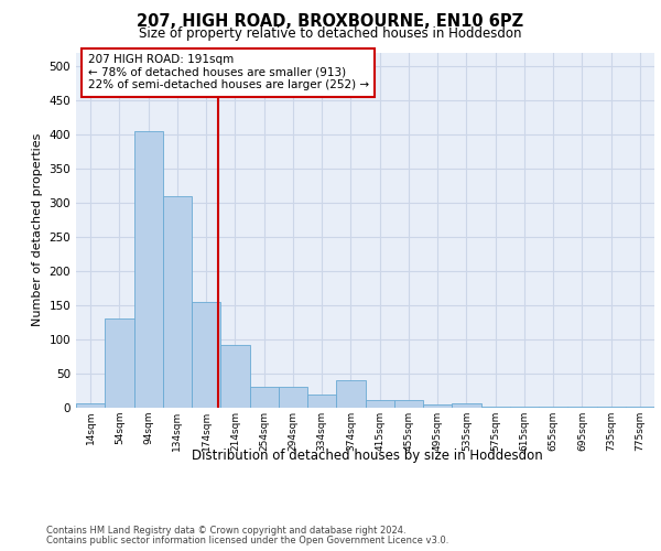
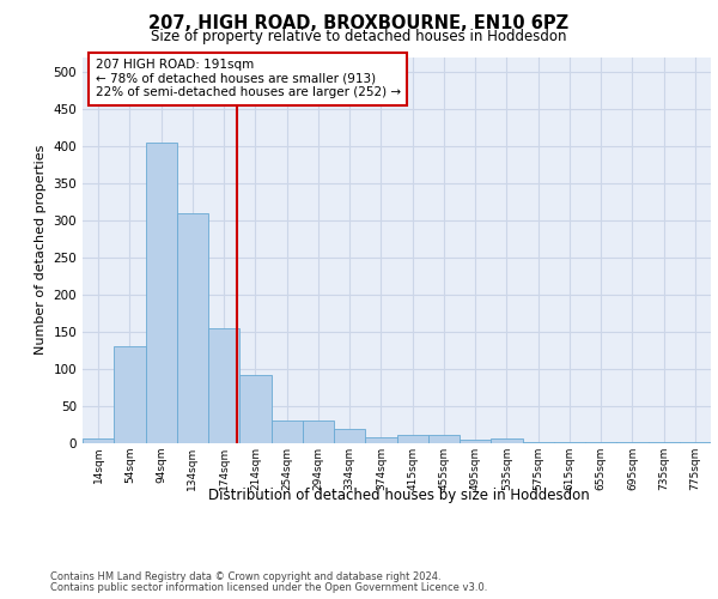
374sqm: 40 -> 8
